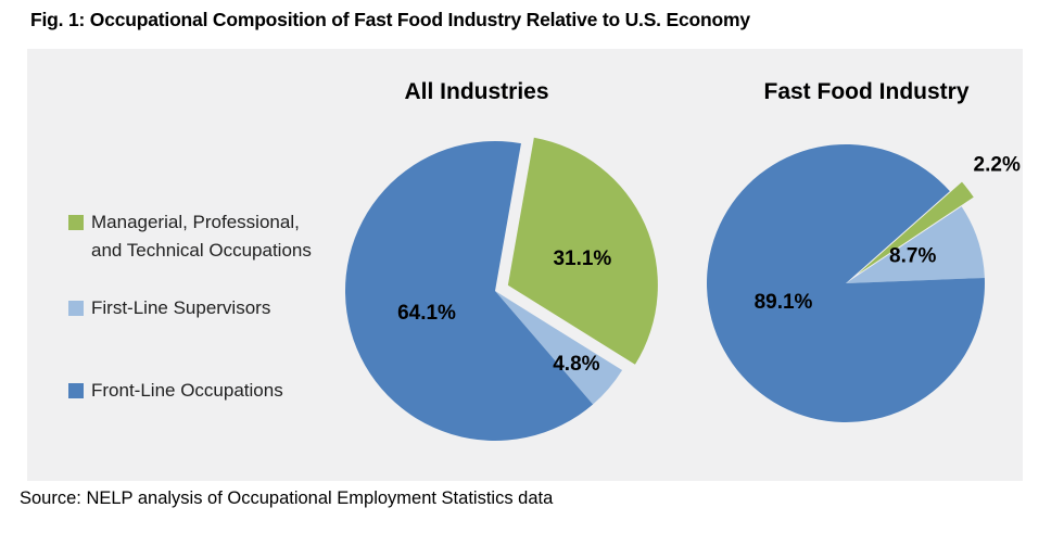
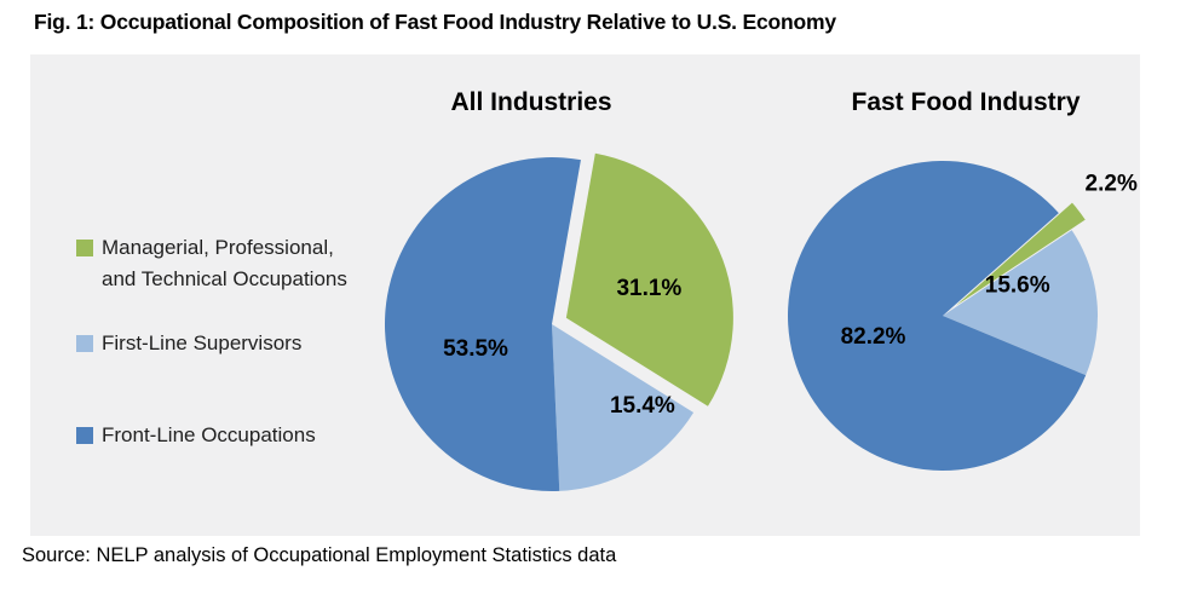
All Industries/First-Line Supervisors: 4.8% -> 15.4%
All Industries/Front-Line Occupations: 64.1% -> 53.5%
Fast Food Industry/First-Line Supervisors: 8.7% -> 15.6%
Fast Food Industry/Front-Line Occupations: 89.1% -> 82.2%
